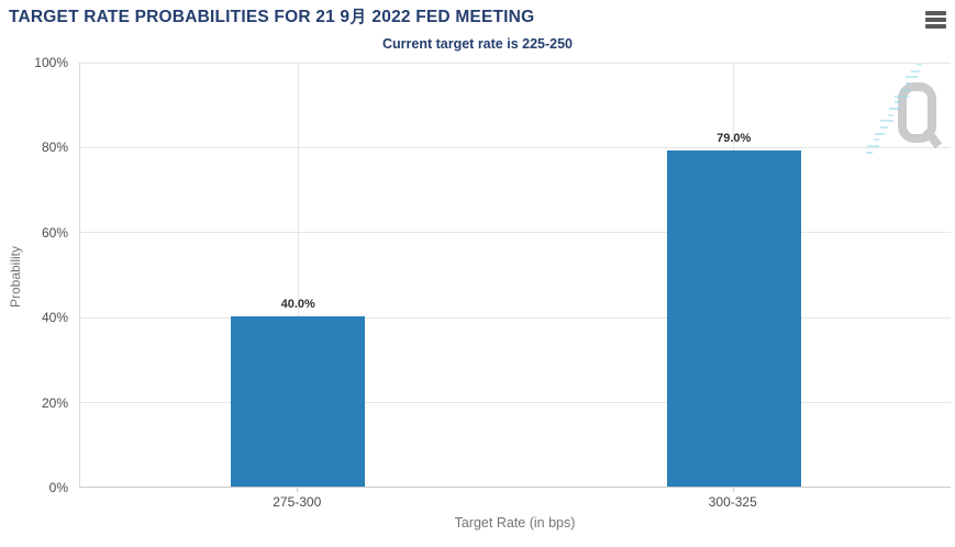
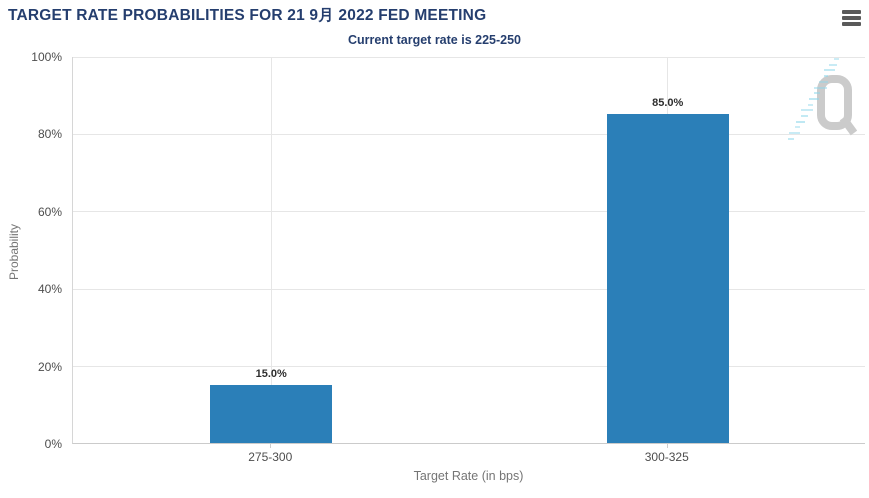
275-300: 40.0% -> 15.0%
300-325: 79.0% -> 85.0%
